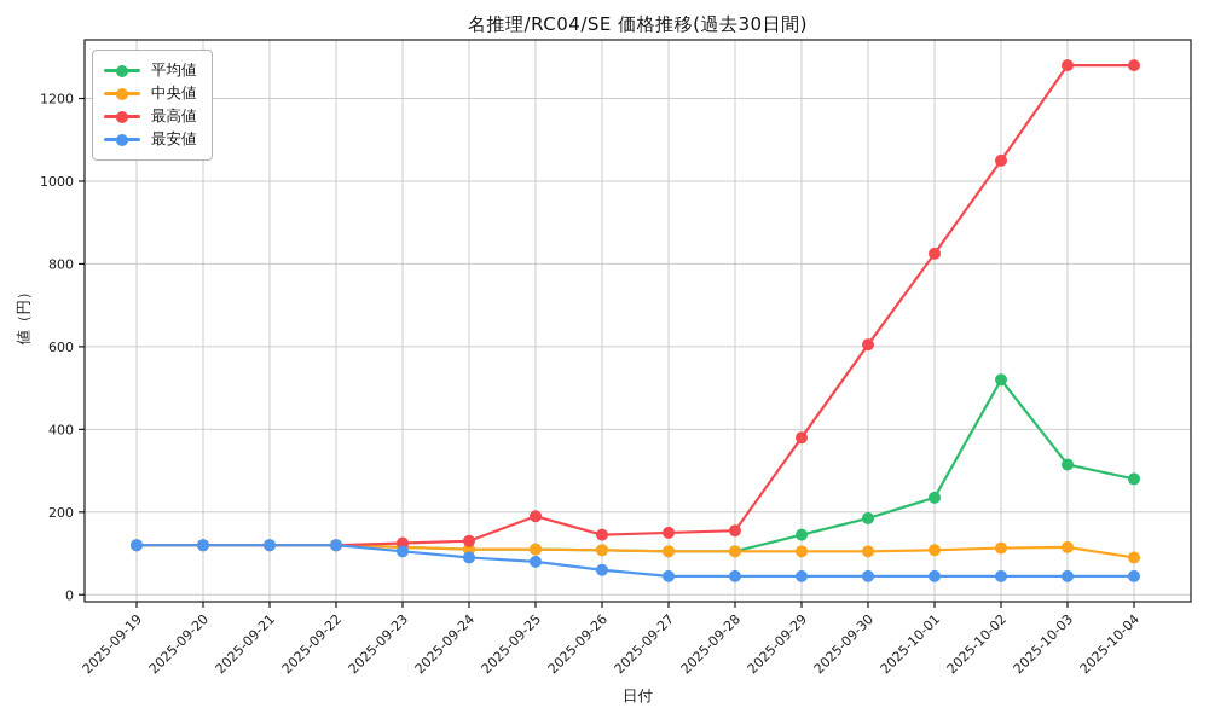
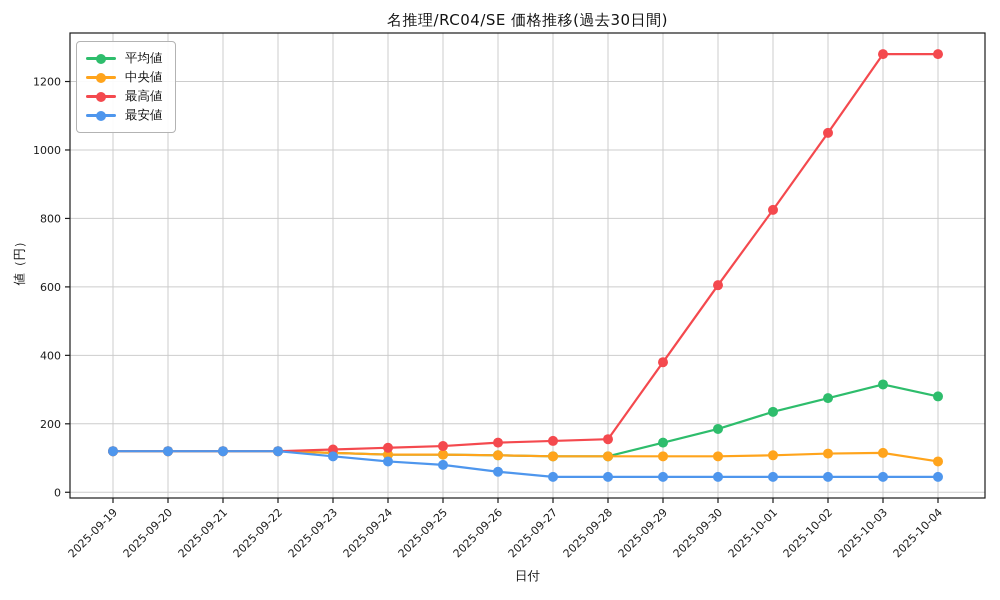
最高値/2025-09-25: 190 -> 140
平均値/2025-10-02: 520 -> 280
